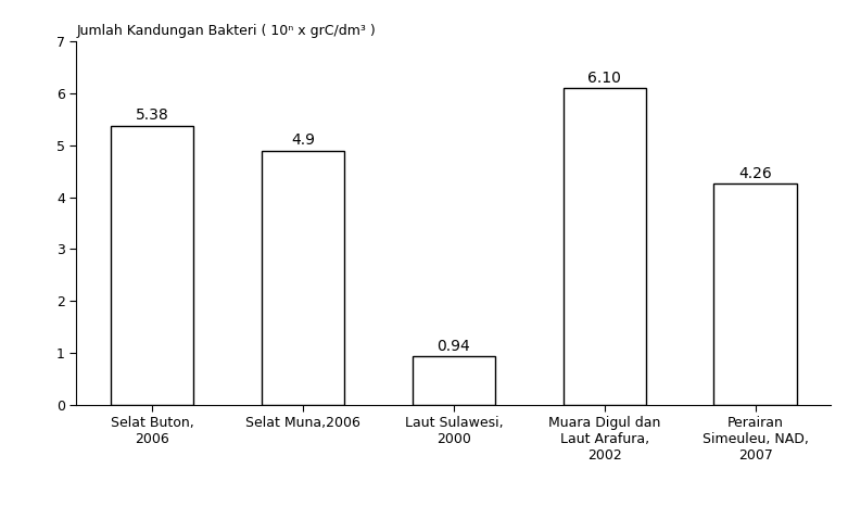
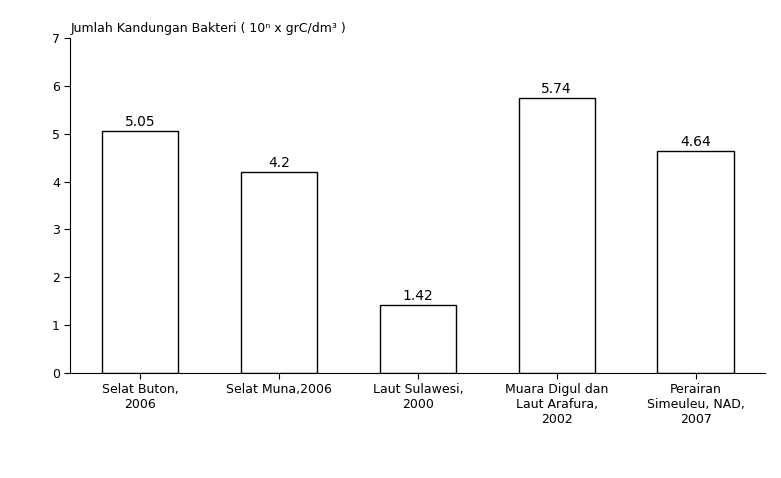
Selat Buton, 2006: 5.38 -> 5.05
Selat Muna,2006: 4.9 -> 4.2
Laut Sulawesi, 2000: 0.94 -> 1.42
Muara Digul dan Laut Arafura, 2002: 6.10 -> 5.74
Perairan Simeuleu, NAD, 2007: 4.26 -> 4.64
